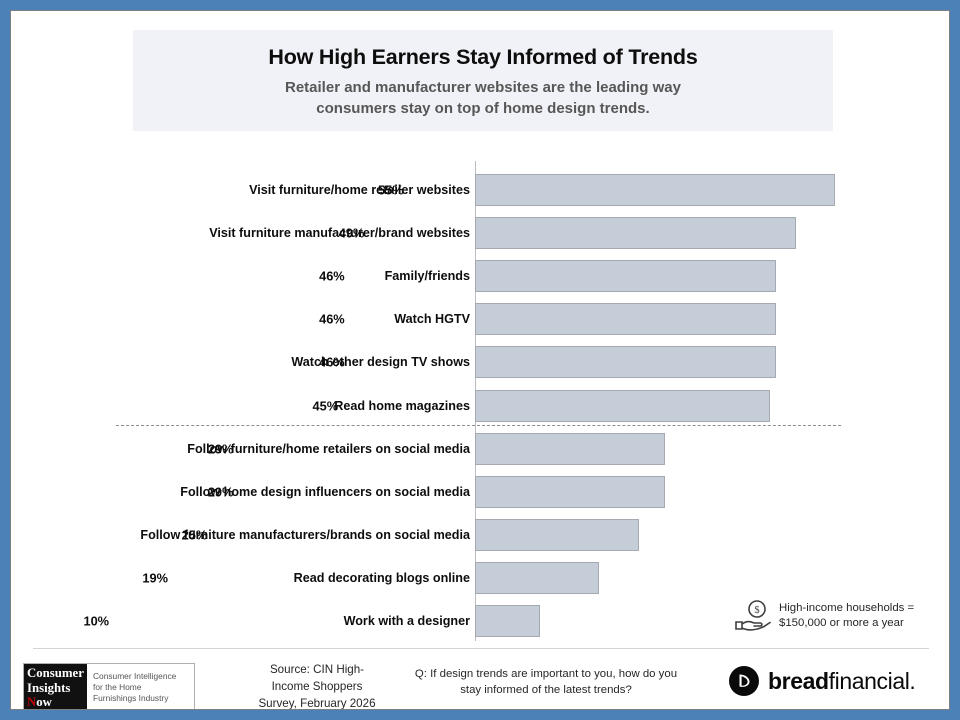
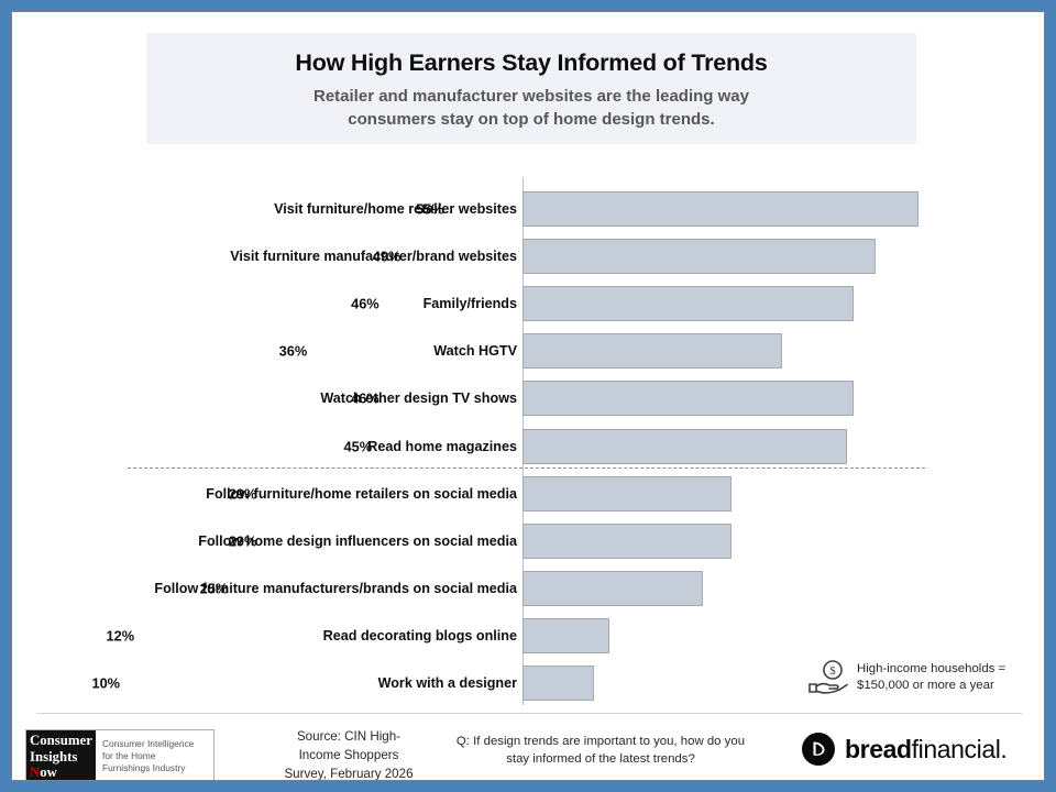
Watch HGTV: 46% -> 36%
Read decorating blogs online: 19% -> 12%
